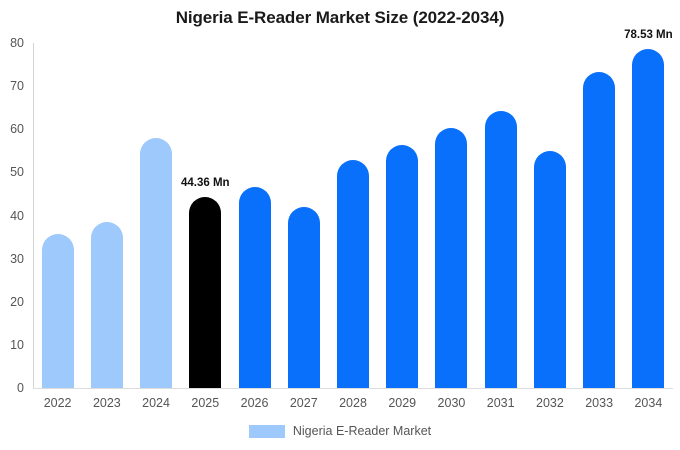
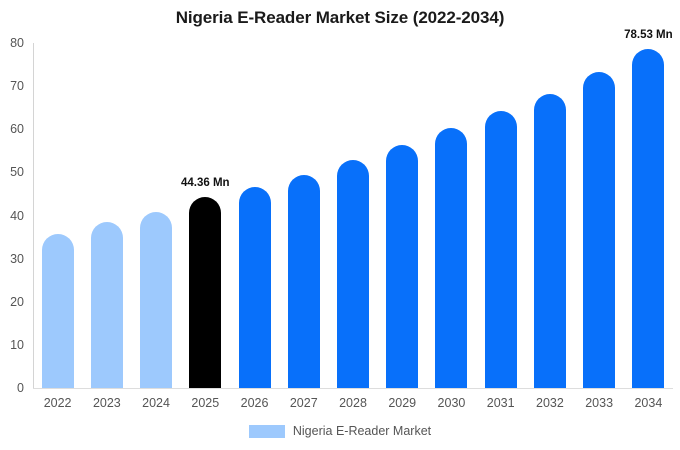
2024: 58 -> 41
2027: 42 -> 50
2032: 55 -> 68
